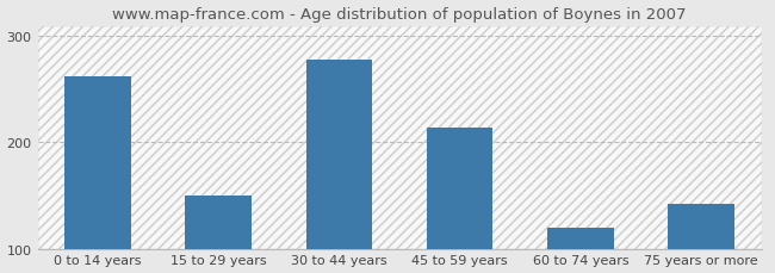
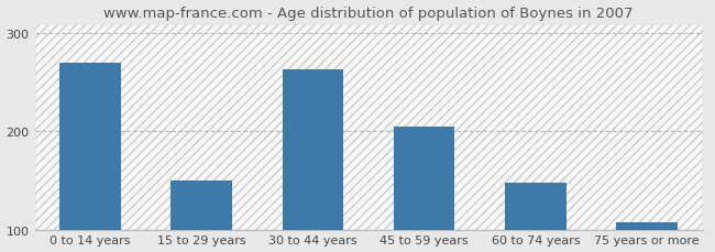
0 to 14 years: 262 -> 270
30 to 44 years: 278 -> 263
45 to 59 years: 214 -> 205
60 to 74 years: 120 -> 148
75 years or more: 142 -> 107
